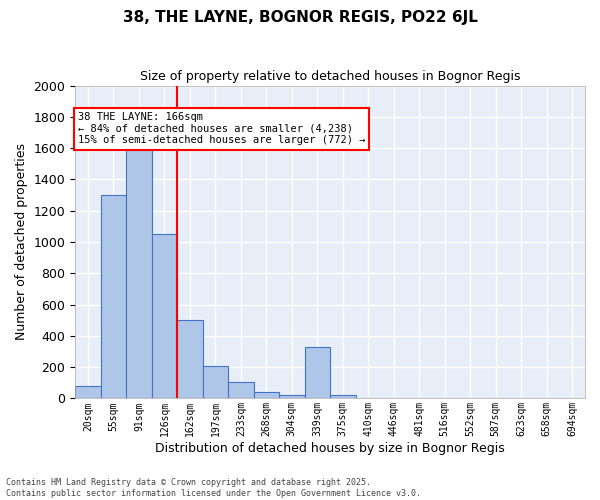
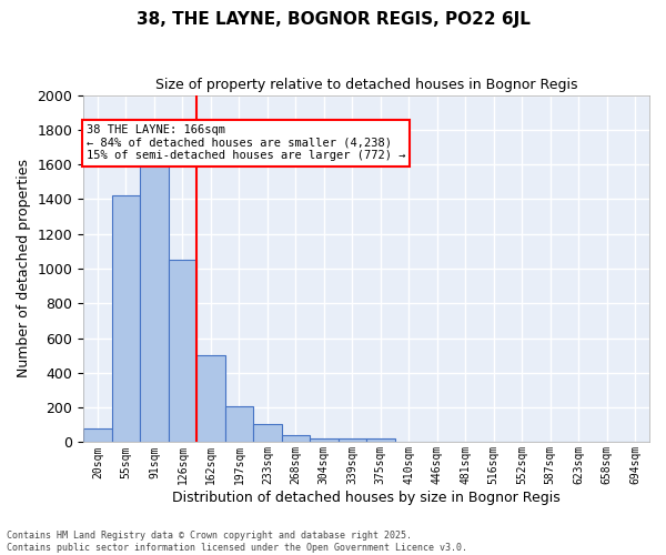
55sqm: 1300 -> 1420
339sqm: 330 -> 20
